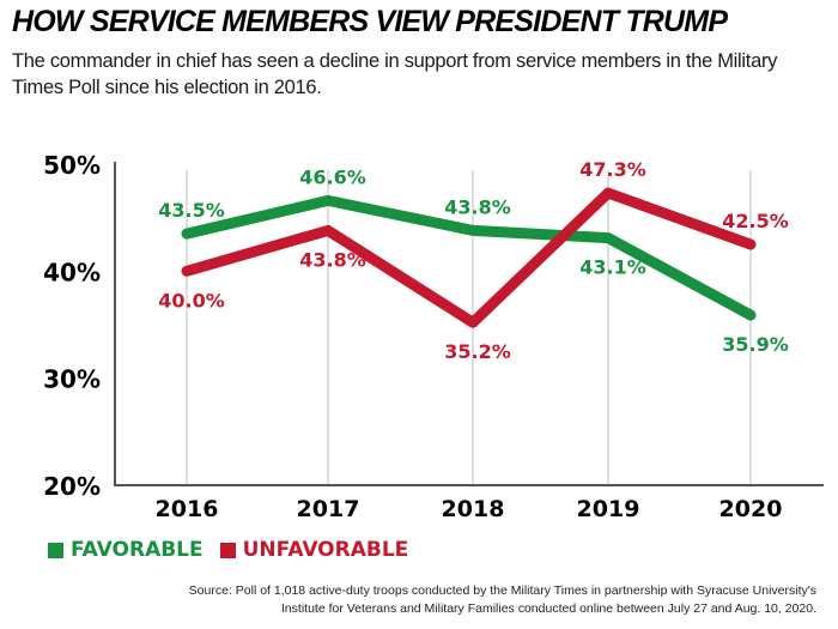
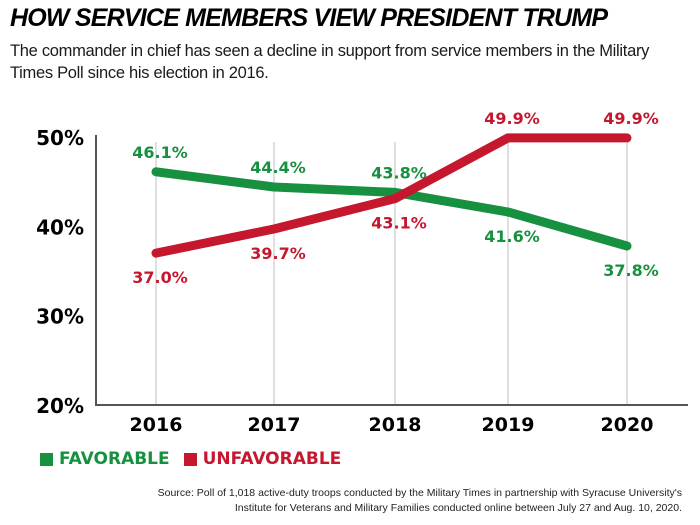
FAVORABLE/2016: 43.5% -> 46.1%
UNFAVORABLE/2016: 40.0% -> 37.0%
FAVORABLE/2017: 46.6% -> 44.4%
UNFAVORABLE/2017: 43.8% -> 39.7%
UNFAVORABLE/2018: 35.2% -> 43.1%
FAVORABLE/2019: 43.1% -> 41.6%
UNFAVORABLE/2019: 47.3% -> 49.9%
FAVORABLE/2020: 35.9% -> 37.8%
UNFAVORABLE/2020: 42.5% -> 49.9%
